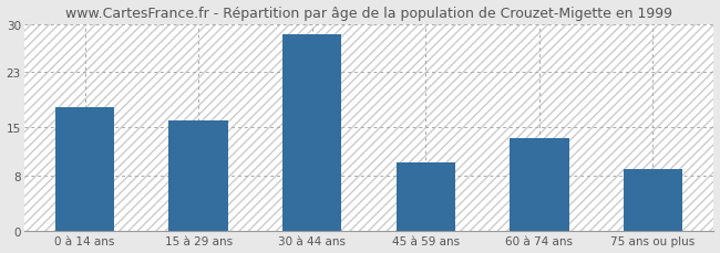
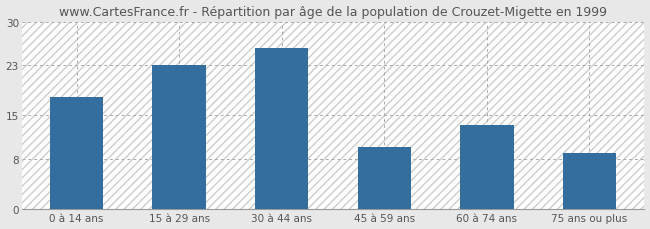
15 à 29 ans: 16.0 -> 23.0
30 à 44 ans: 28.5 -> 25.8
